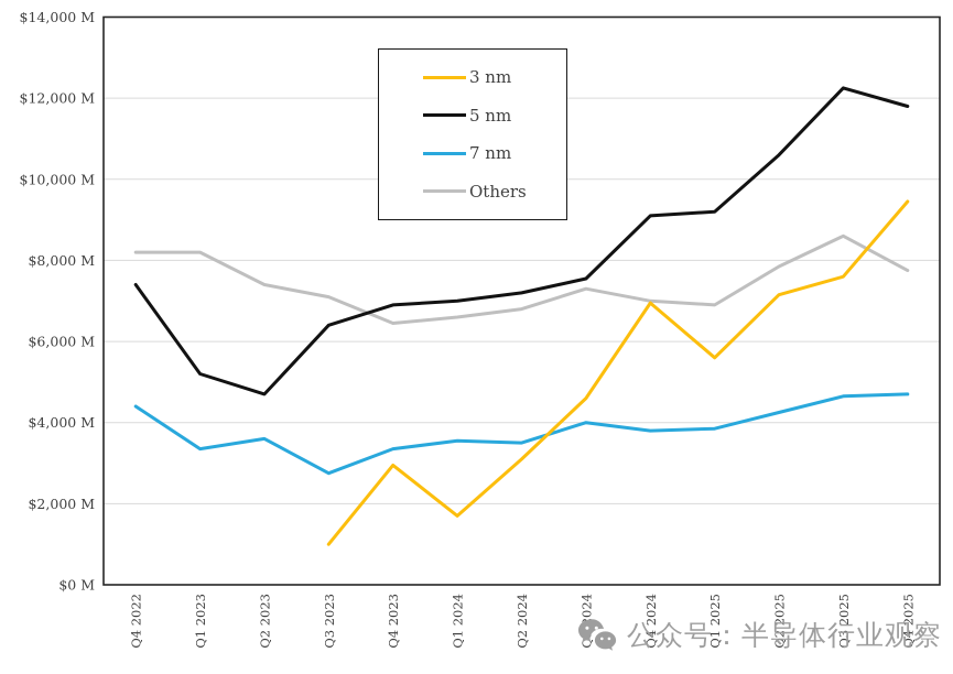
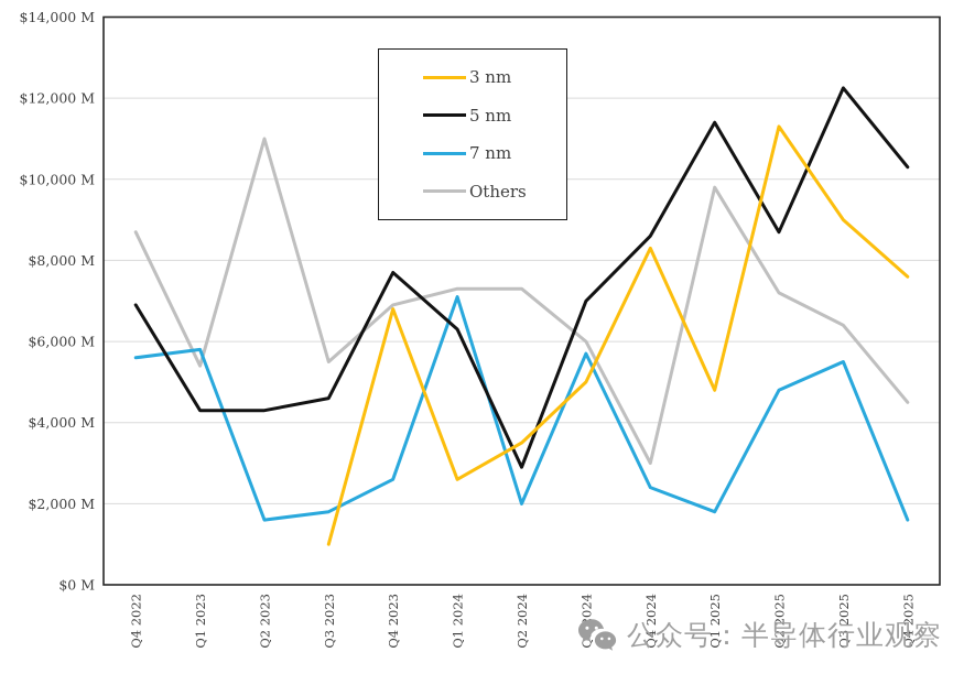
5 nm/Q4 2022: $7400M -> $6900M
7 nm/Q4 2022: $4400M -> $5600M
Others/Q4 2022: $8200M -> $8700M
5 nm/Q1 2023: $5200M -> $4300M
7 nm/Q1 2023: $3400M -> $5800M
Others/Q1 2023: $8200M -> $5400M
5 nm/Q2 2023: $4700M -> $4300M
7 nm/Q2 2023: $3600M -> $1600M
Others/Q2 2023: $7400M -> $11000M
5 nm/Q3 2023: $6400M -> $4600M
7 nm/Q3 2023: $2800M -> $1800M
Others/Q3 2023: $7100M -> $5500M
3 nm/Q4 2023: $3000M -> $6800M
5 nm/Q4 2023: $6900M -> $7700M
7 nm/Q4 2023: $3400M -> $2600M
Others/Q4 2023: $6400M -> $6900M
3 nm/Q1 2024: $1700M -> $2600M
5 nm/Q1 2024: $7000M -> $6300M
7 nm/Q1 2024: $3600M -> $7100M
Others/Q1 2024: $6600M -> $7300M
3 nm/Q2 2024: $3100M -> $3500M
5 nm/Q2 2024: $7200M -> $2900M
7 nm/Q2 2024: $3500M -> $2000M
Others/Q2 2024: $6800M -> $7300M
3 nm/Q3 2024: $4600M -> $5000M
5 nm/Q3 2024: $7600M -> $7000M
7 nm/Q3 2024: $4000M -> $5700M
Others/Q3 2024: $7300M -> $6000M
3 nm/Q4 2024: $7000M -> $8300M
5 nm/Q4 2024: $9100M -> $8600M
7 nm/Q4 2024: $3800M -> $2400M
Others/Q4 2024: $7000M -> $3000M
3 nm/Q1 2025: $5600M -> $4800M
5 nm/Q1 2025: $9200M -> $11400M
7 nm/Q1 2025: $3800M -> $1800M
Others/Q1 2025: $6900M -> $9800M
3 nm/Q2 2025: $7200M -> $11300M
5 nm/Q2 2025: $10600M -> $8700M
7 nm/Q2 2025: $4200M -> $4800M
Others/Q2 2025: $7800M -> $7200M
3 nm/Q3 2025: $7600M -> $9000M
7 nm/Q3 2025: $4600M -> $5500M
Others/Q3 2025: $8600M -> $6400M
3 nm/Q4 2025: $9400M -> $7600M
5 nm/Q4 2025: $11800M -> $10300M
7 nm/Q4 2025: $4700M -> $1600M
Others/Q4 2025: $7800M -> $4500M
